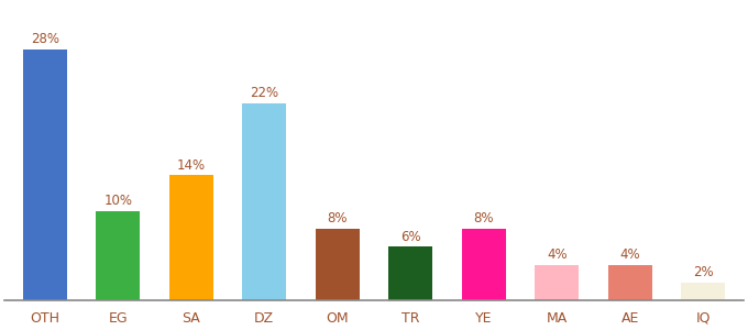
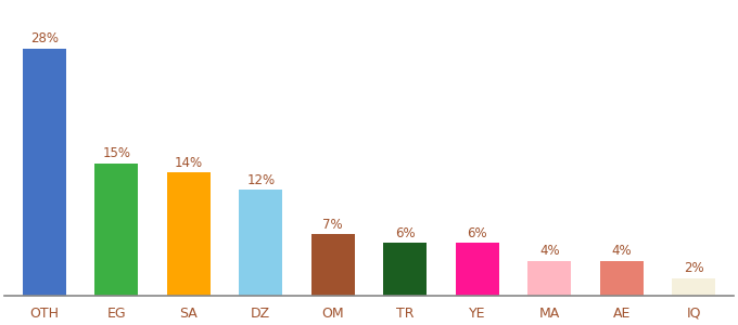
EG: 10% -> 15%
DZ: 22% -> 12%
OM: 8% -> 7%
YE: 8% -> 6%
